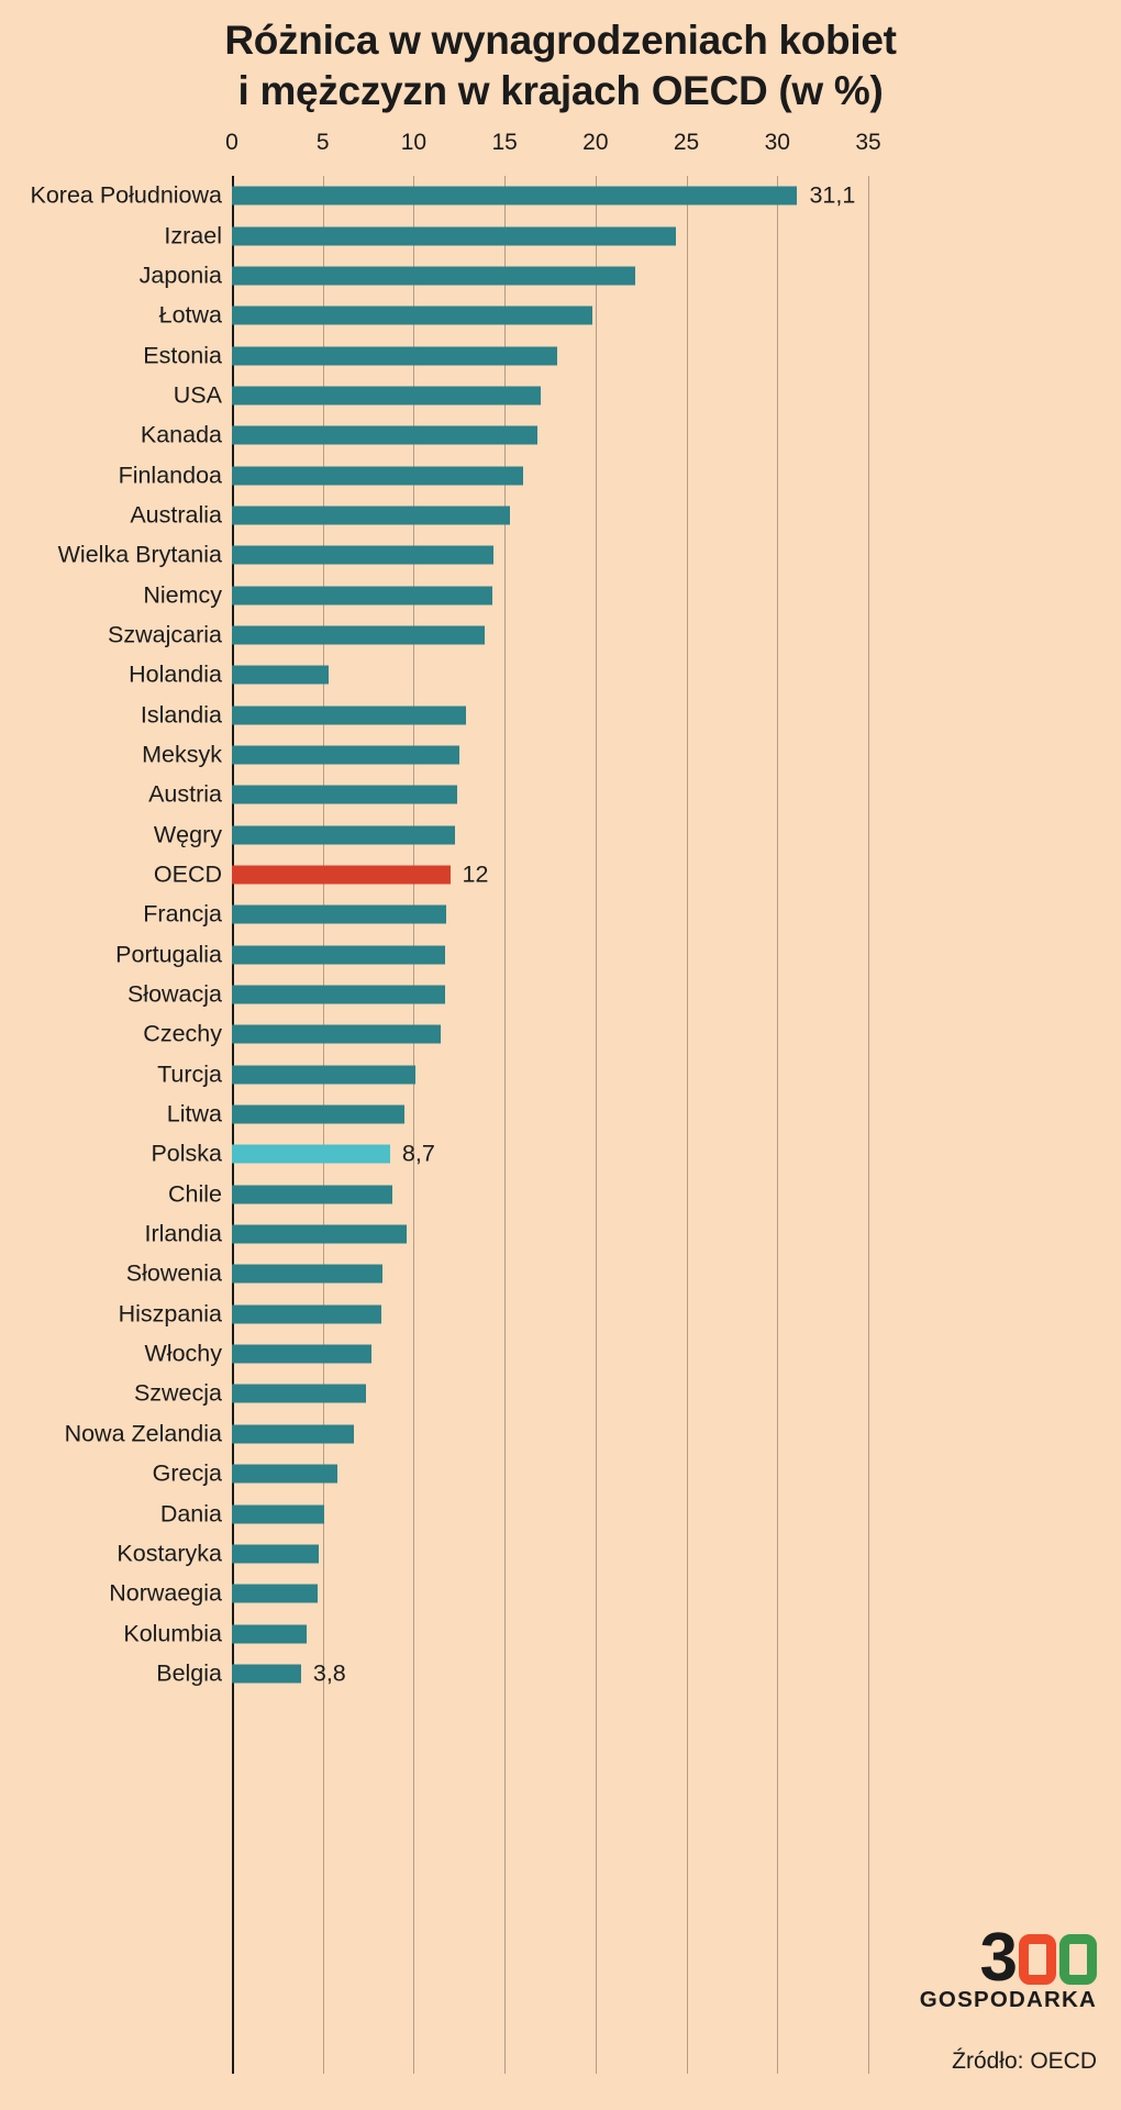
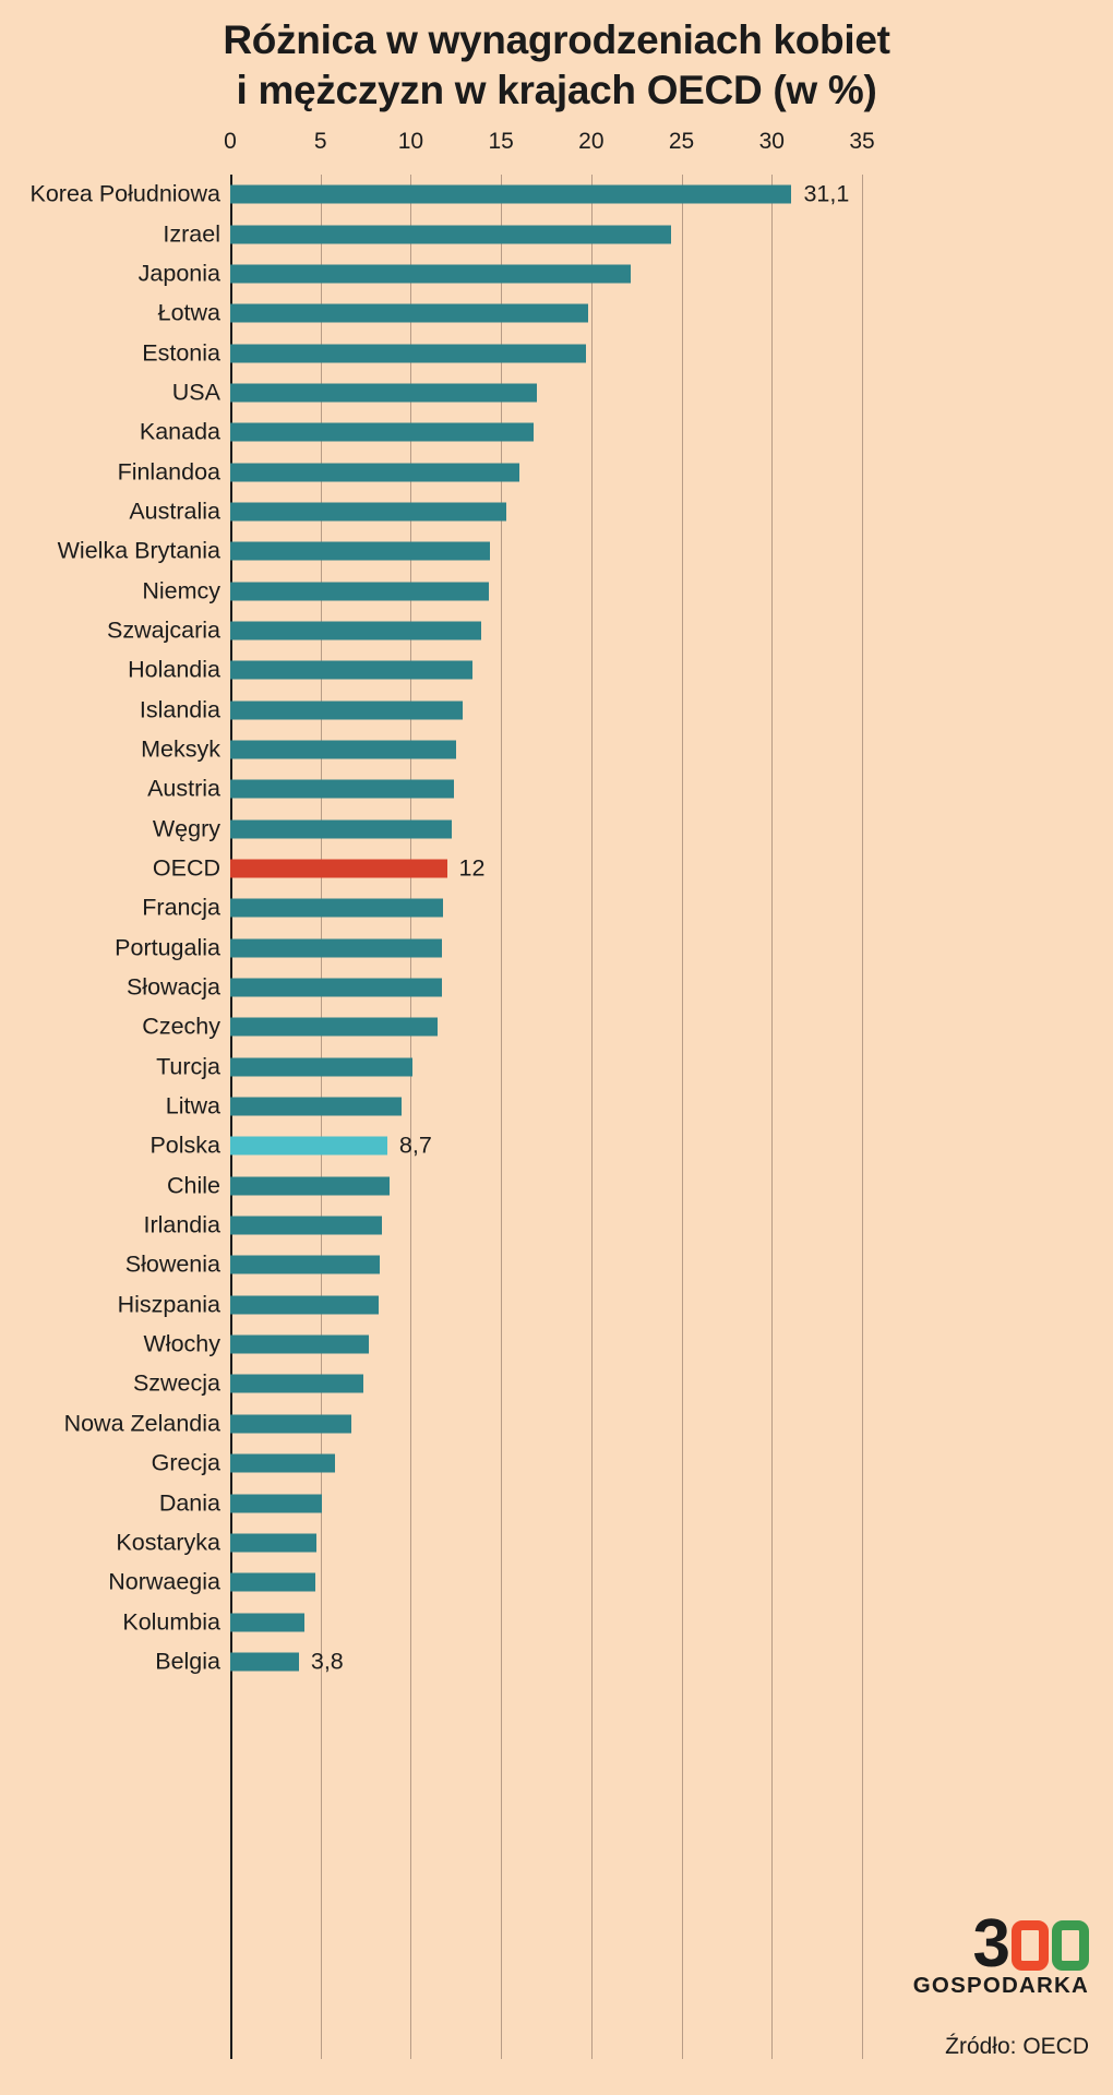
Estonia: 17.9 -> 19.7
Holandia: 5.3 -> 13.4
Irlandia: 9.6 -> 8.4
